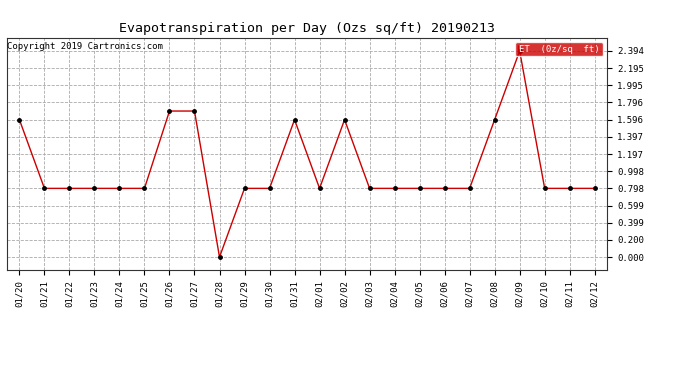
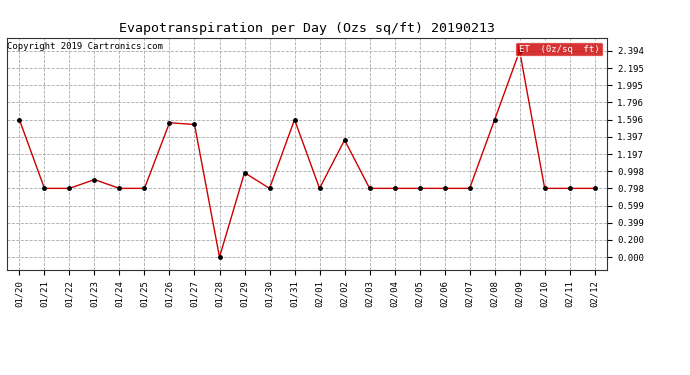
01/23: 0.80 -> 0.90
01/26: 1.70 -> 1.56
01/27: 1.70 -> 1.54
01/29: 0.80 -> 0.98
02/02: 1.60 -> 1.36
